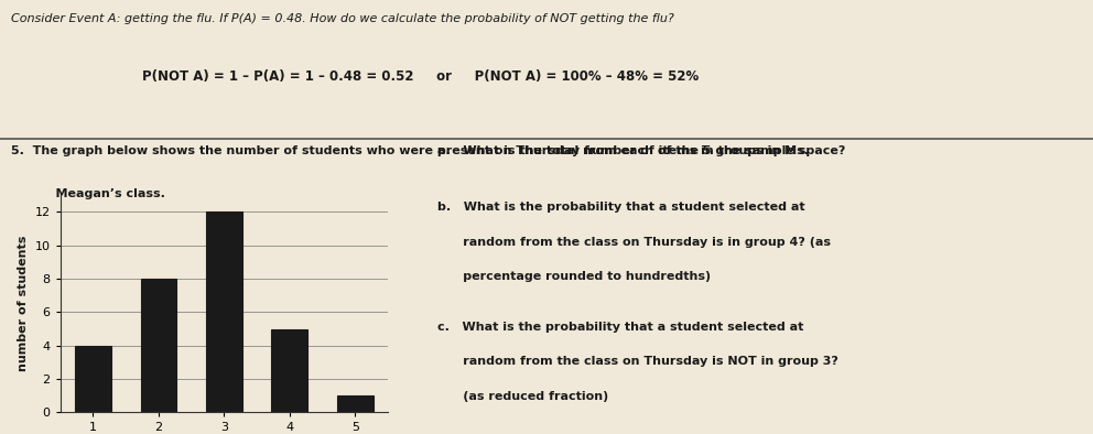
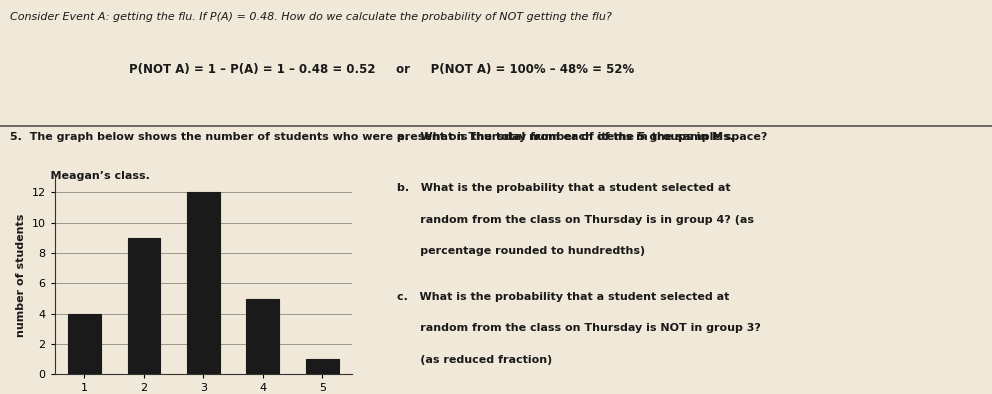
2: 8 -> 9
